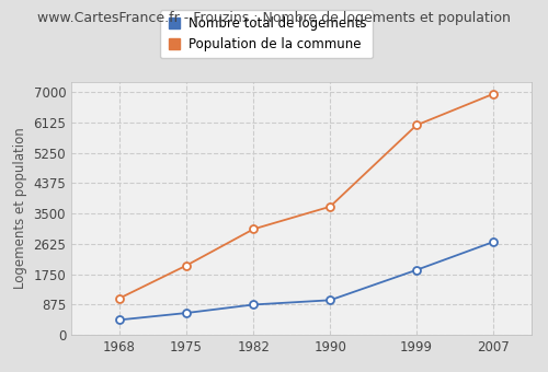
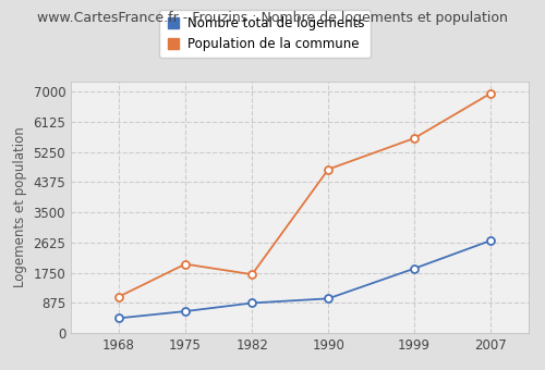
Population de la commune/1982: 3050 -> 1700
Population de la commune/1990: 3700 -> 4750
Population de la commune/1999: 6050 -> 5650
